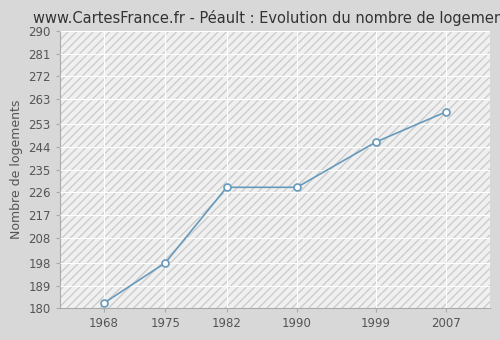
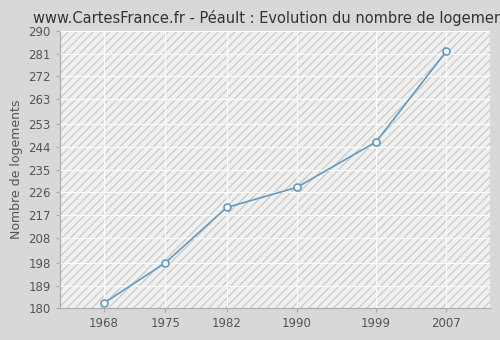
1982: 228 -> 220
2007: 258 -> 282
